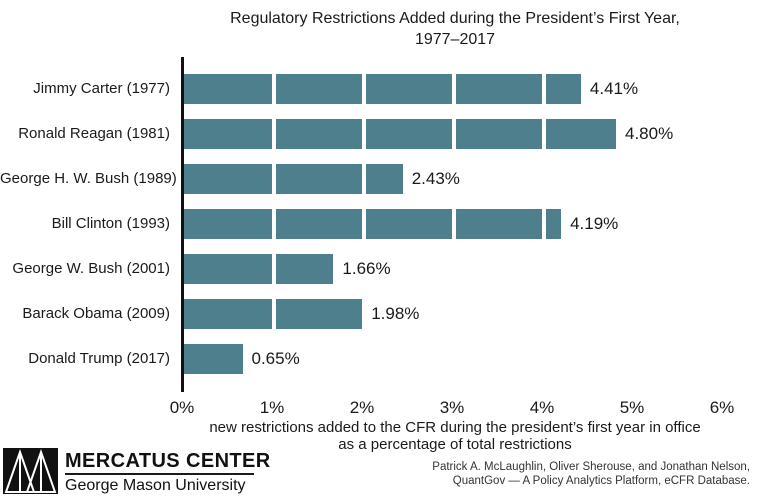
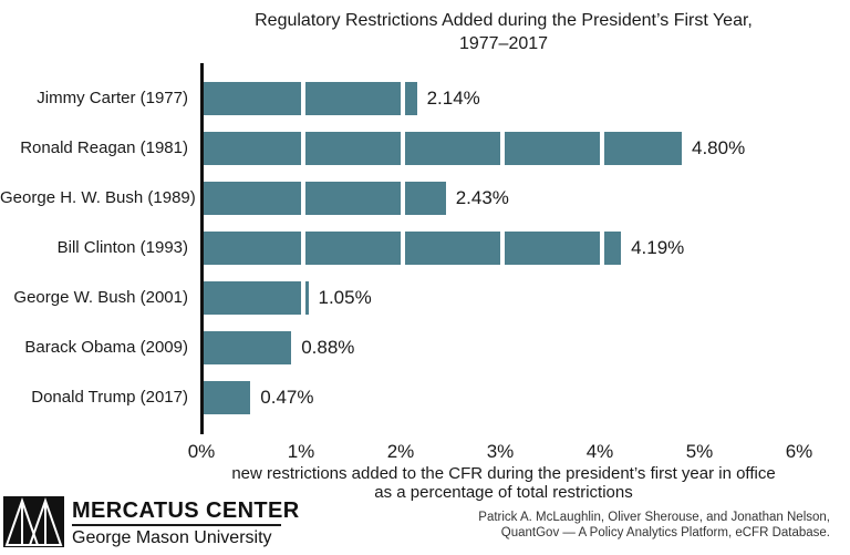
Jimmy Carter (1977): 4.41% -> 2.14%
George W. Bush (2001): 1.66% -> 1.05%
Barack Obama (2009): 1.98% -> 0.88%
Donald Trump (2017): 0.65% -> 0.47%
